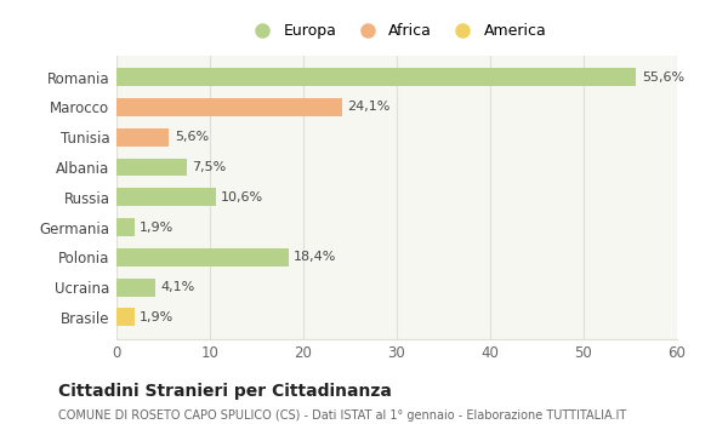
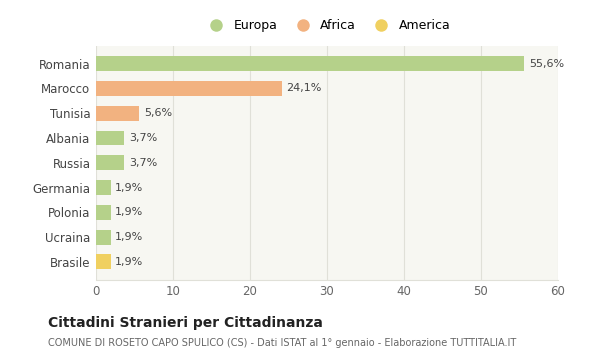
Albania: 7,5% -> 3,7%
Russia: 10,6% -> 3,7%
Polonia: 18,4% -> 1,9%
Ucraina: 4,1% -> 1,9%
